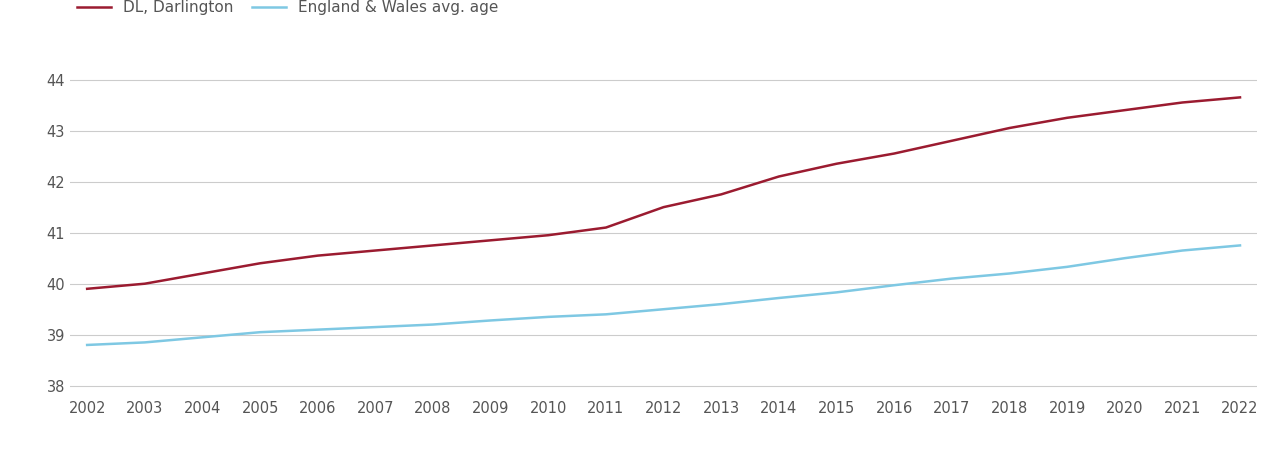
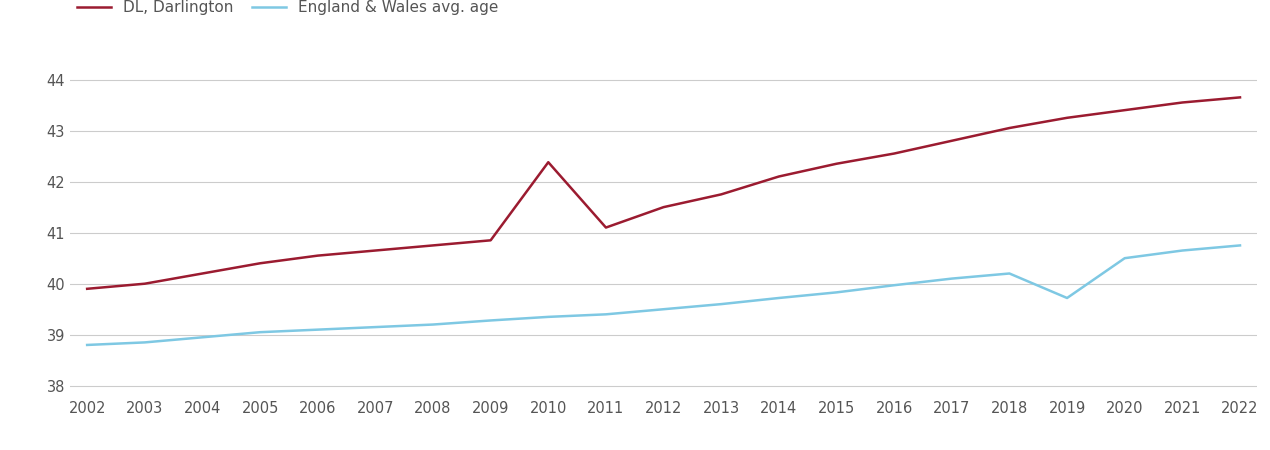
DL, Darlington/2010: 40.95 -> 42.38
England & Wales avg. age/2019: 40.33 -> 39.72
